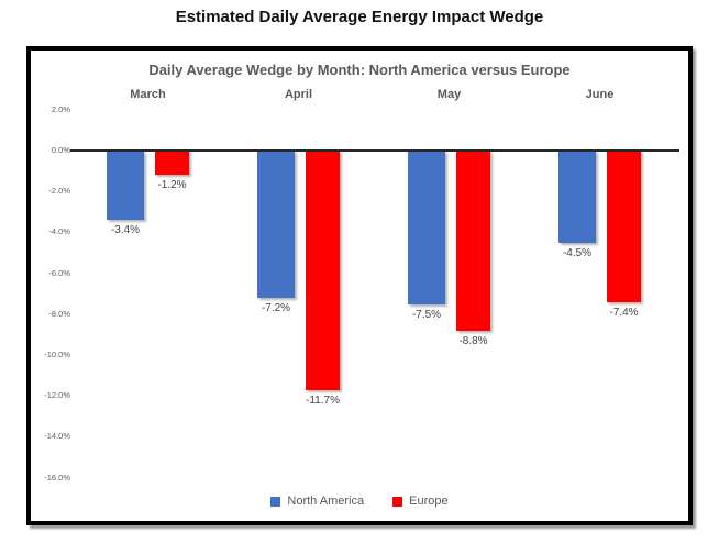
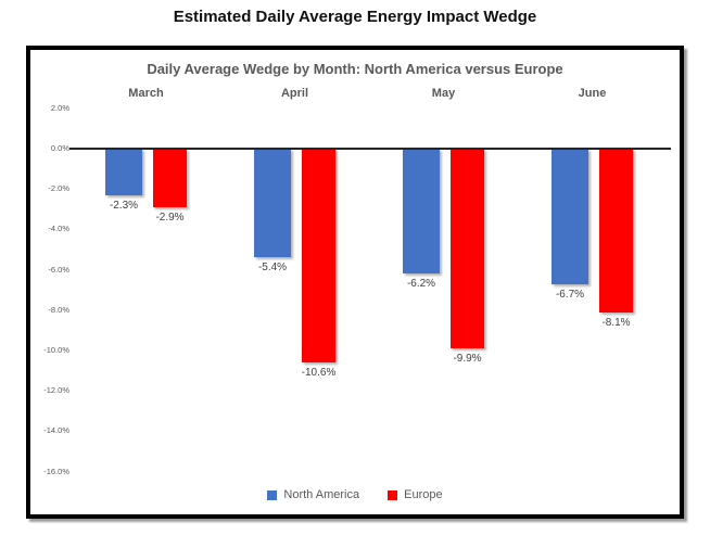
North America/March: -3.4% -> -2.3%
Europe/March: -1.2% -> -2.9%
North America/April: -7.2% -> -5.4%
Europe/April: -11.7% -> -10.6%
North America/May: -7.5% -> -6.2%
Europe/May: -8.8% -> -9.9%
North America/June: -4.5% -> -6.7%
Europe/June: -7.4% -> -8.1%
